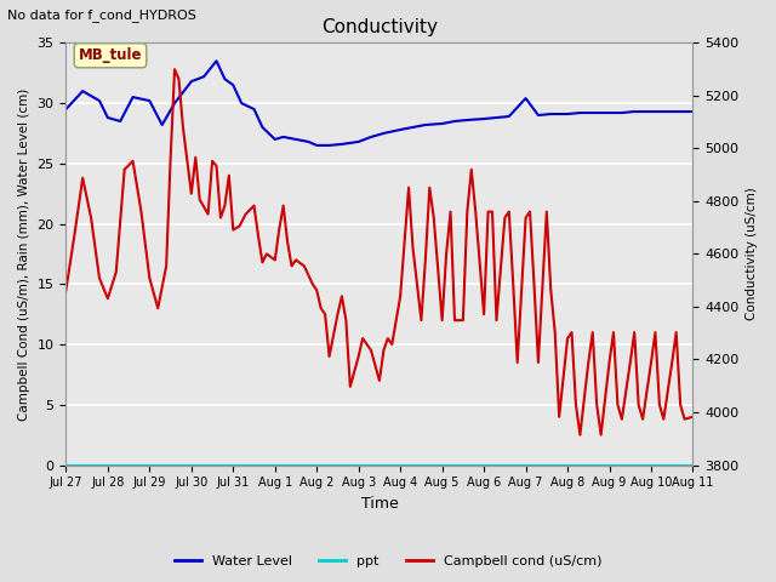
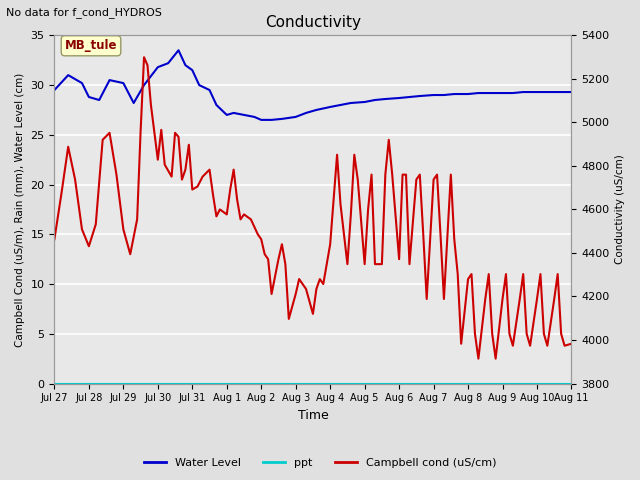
Water Level/Aug 7: 30.4 -> 29.0
